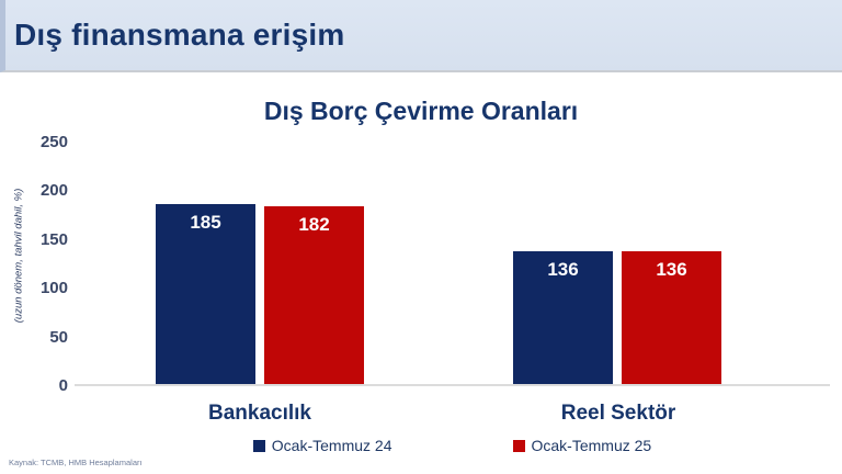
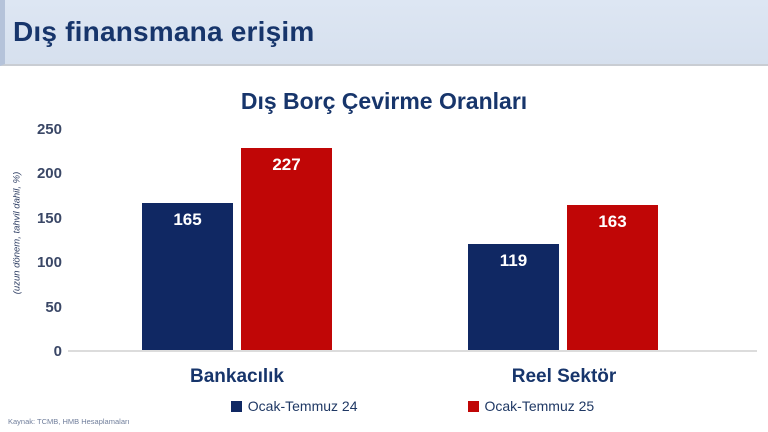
Ocak-Temmuz 24/Bankacılık: 185 -> 165
Ocak-Temmuz 25/Bankacılık: 182 -> 227
Ocak-Temmuz 24/Reel Sektör: 136 -> 119
Ocak-Temmuz 25/Reel Sektör: 136 -> 163
